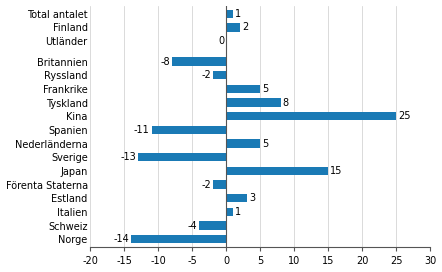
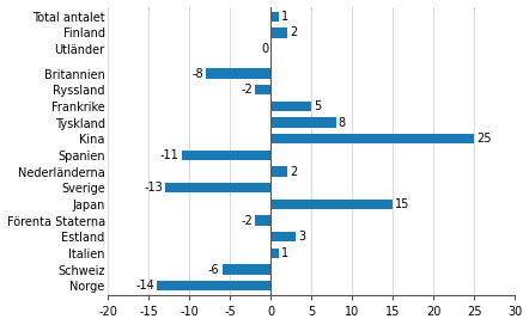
Nederländerna: 5 -> 2
Schweiz: -4 -> -6
